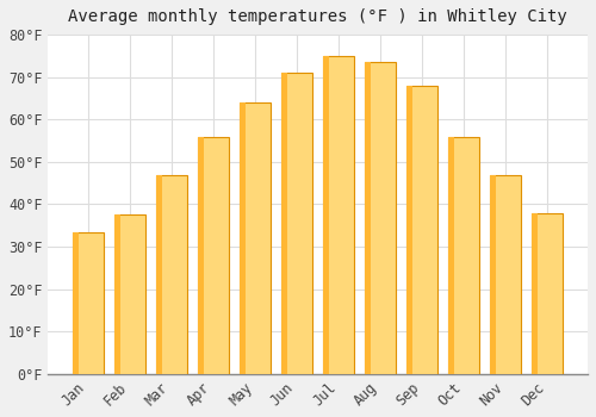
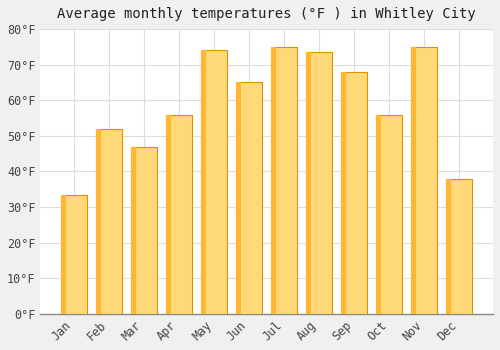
Feb: 37.5°F -> 52.0°F
May: 64.0°F -> 74.0°F
Jun: 71.0°F -> 65.0°F
Nov: 47.0°F -> 75.0°F
